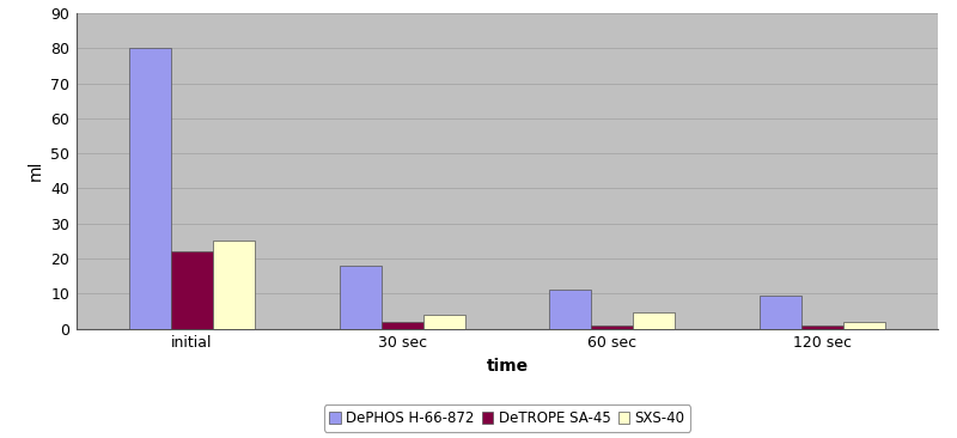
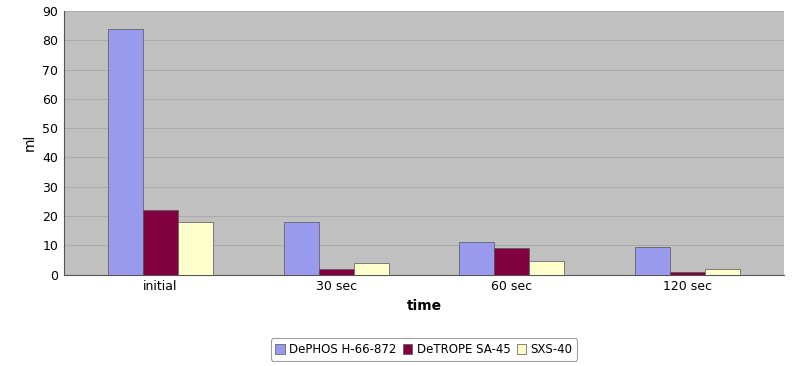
DePHOS H-66-872/initial: 80.0 -> 84.0
SXS-40/initial: 25.0 -> 18.0
DeTROPE SA-45/60 sec: 1 -> 9
